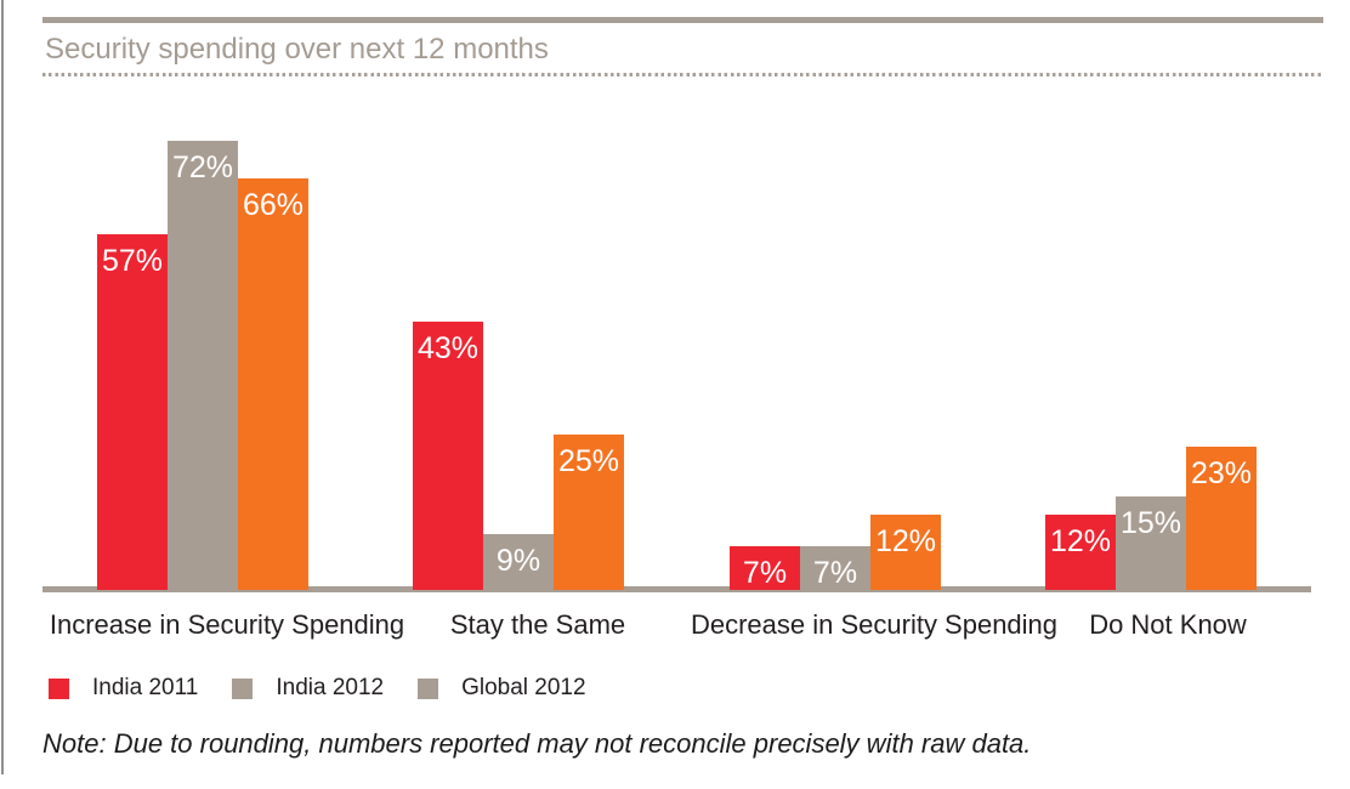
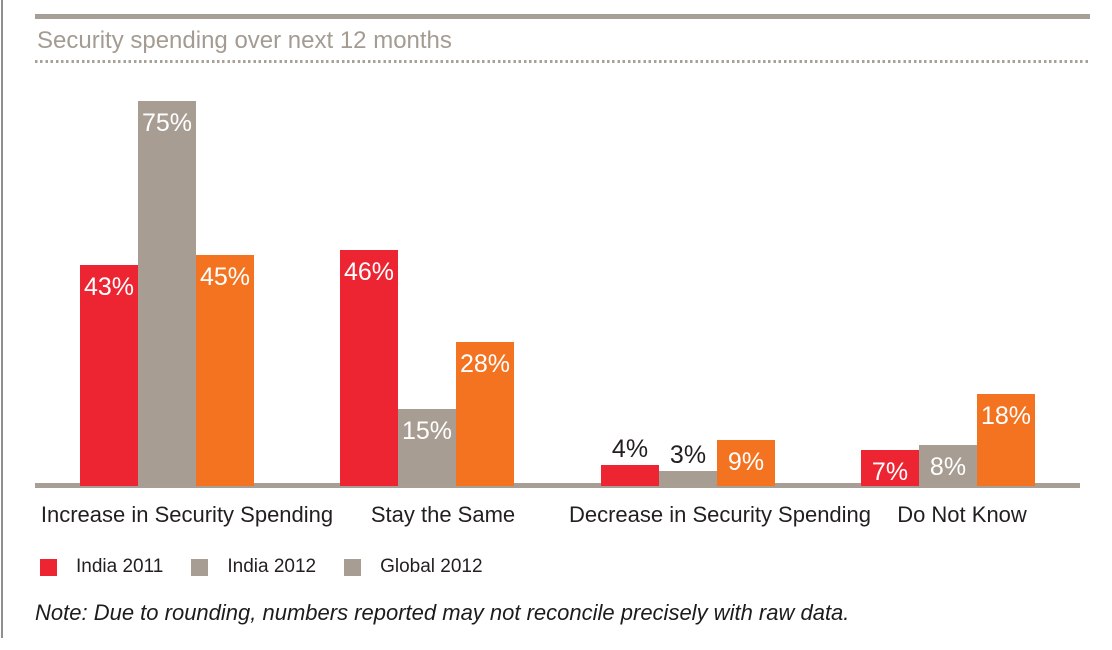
India 2011/Increase in Security Spending: 57% -> 43%
India 2012/Increase in Security Spending: 72% -> 75%
Global 2012/Increase in Security Spending: 66% -> 45%
India 2011/Stay the Same: 43% -> 46%
India 2012/Stay the Same: 9% -> 15%
Global 2012/Stay the Same: 25% -> 28%
India 2011/Decrease in Security Spending: 7% -> 4%
India 2012/Decrease in Security Spending: 7% -> 3%
Global 2012/Decrease in Security Spending: 12% -> 9%
India 2011/Do Not Know: 12% -> 7%
India 2012/Do Not Know: 15% -> 8%
Global 2012/Do Not Know: 23% -> 18%
